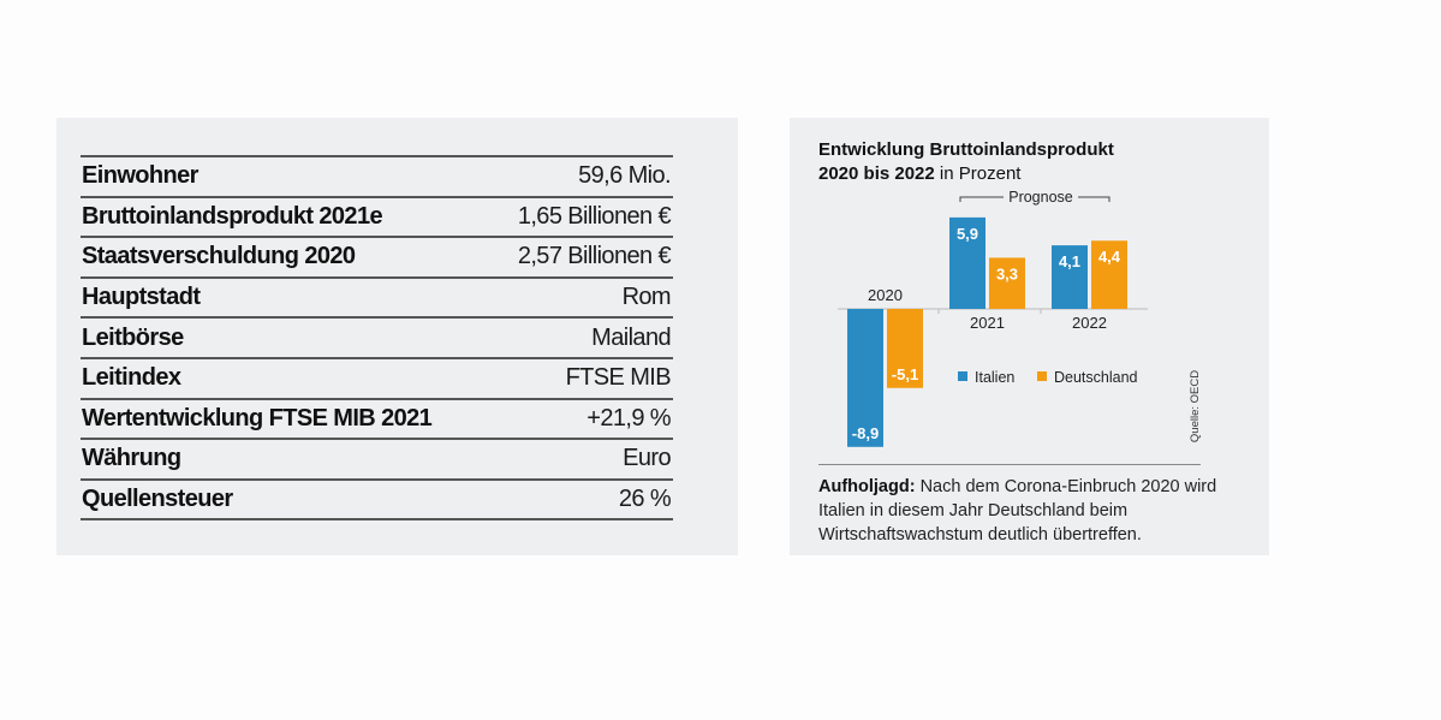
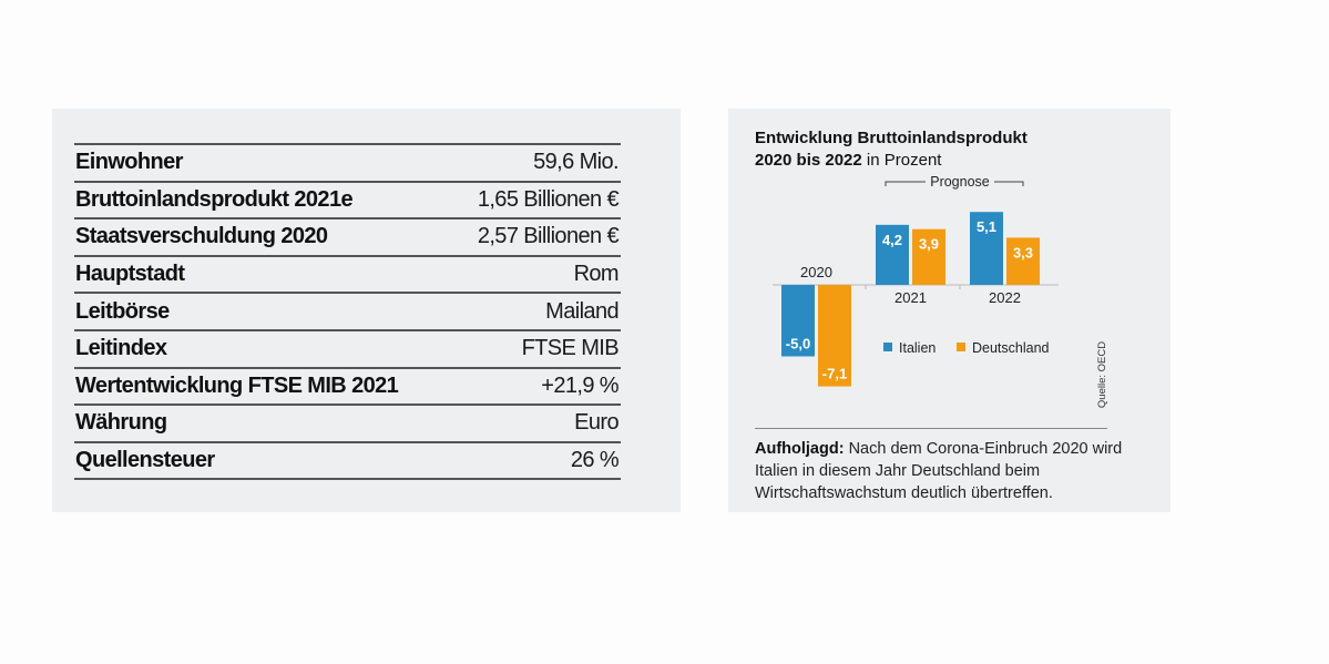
Italien/2020: -8,9 -> -5,0
Deutschland/2020: -5,1 -> -7,1
Italien/2021: 5,9 -> 4,2
Deutschland/2021: 3,3 -> 3,9
Italien/2022: 4,1 -> 5,1
Deutschland/2022: 4,4 -> 3,3
